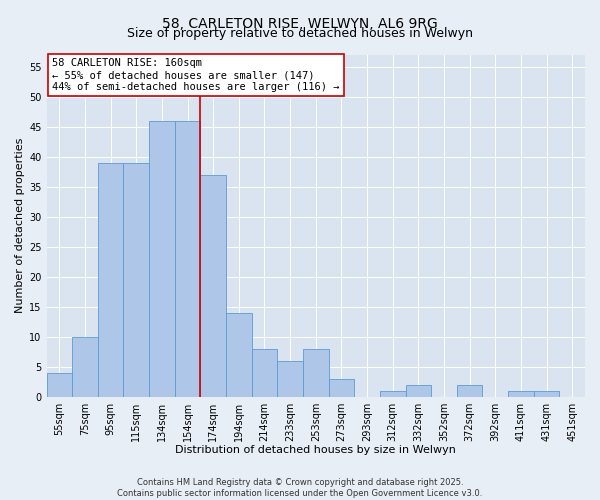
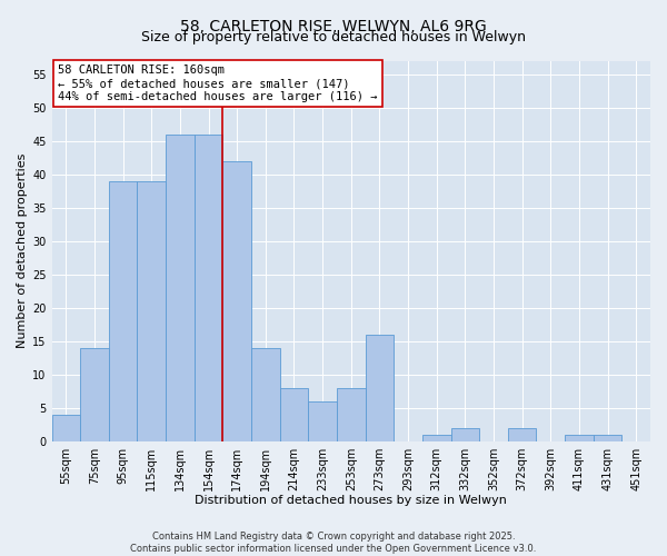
75sqm: 10 -> 14
174sqm: 37 -> 42
273sqm: 3 -> 16
